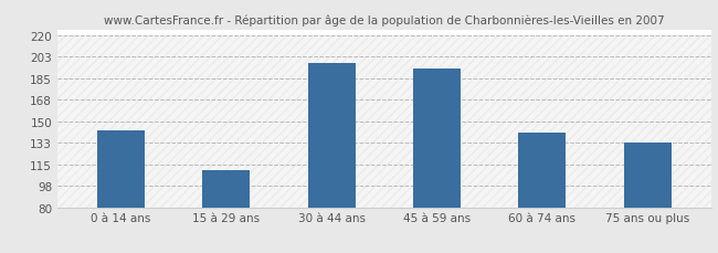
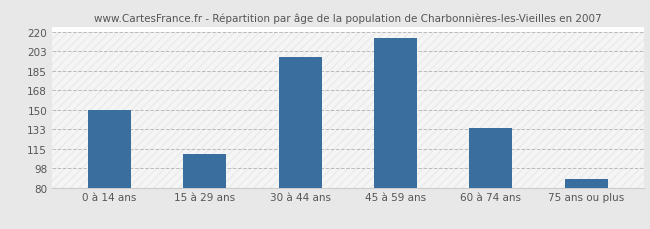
0 à 14 ans: 143 -> 150
45 à 59 ans: 193 -> 215
60 à 74 ans: 141 -> 134
75 ans ou plus: 133 -> 88
